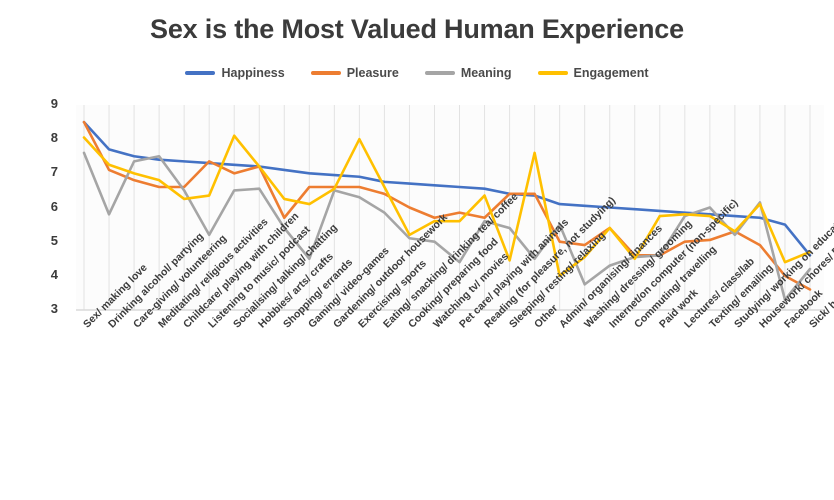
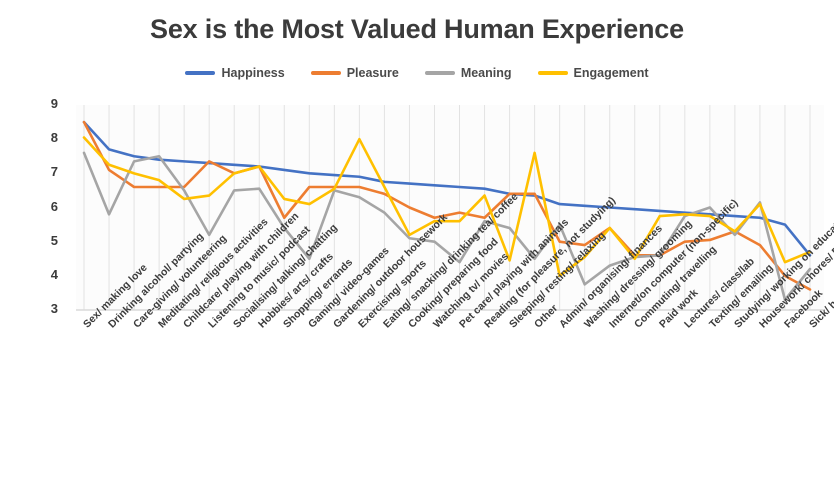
Pleasure/Care-giving/ volunteering: 6.8 -> 6.6
Engagement/Socialising/ talking/ chatting: 8.1 -> 7.0
